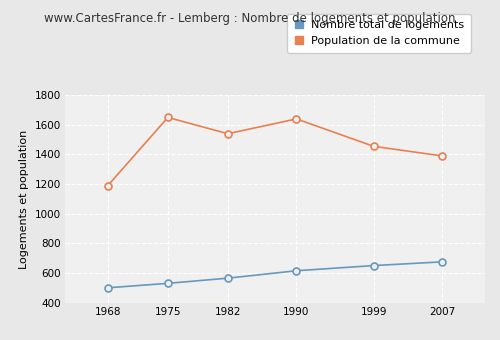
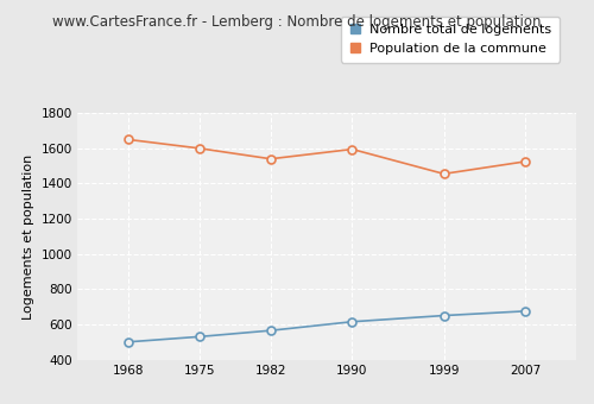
Population de la commune/1968: 1190 -> 1650
Population de la commune/1975: 1650 -> 1600
Population de la commune/1990: 1640 -> 1600
Population de la commune/2007: 1390 -> 1520
